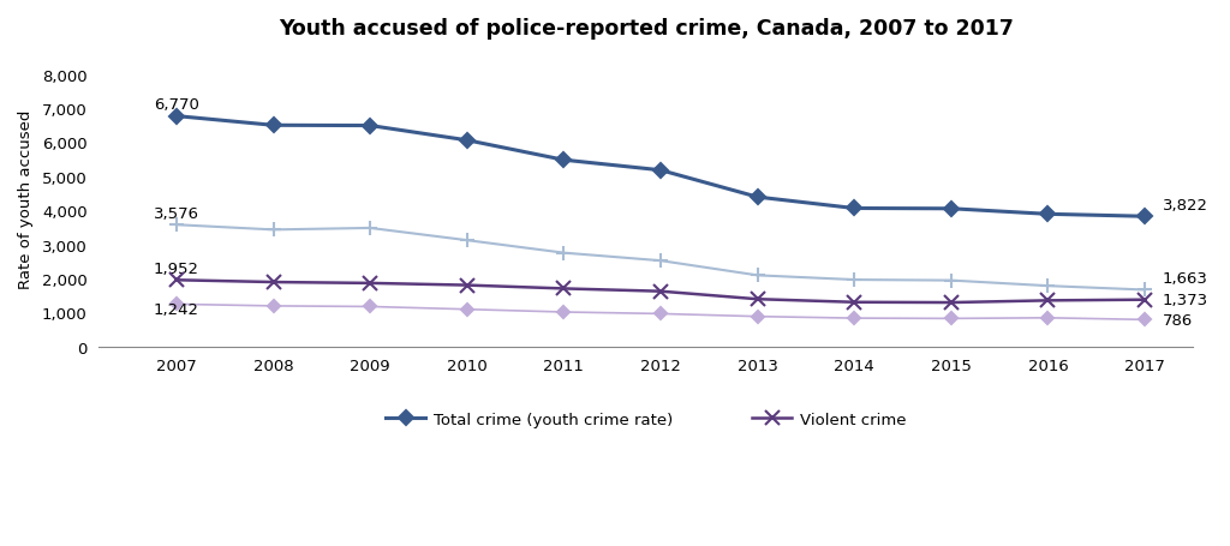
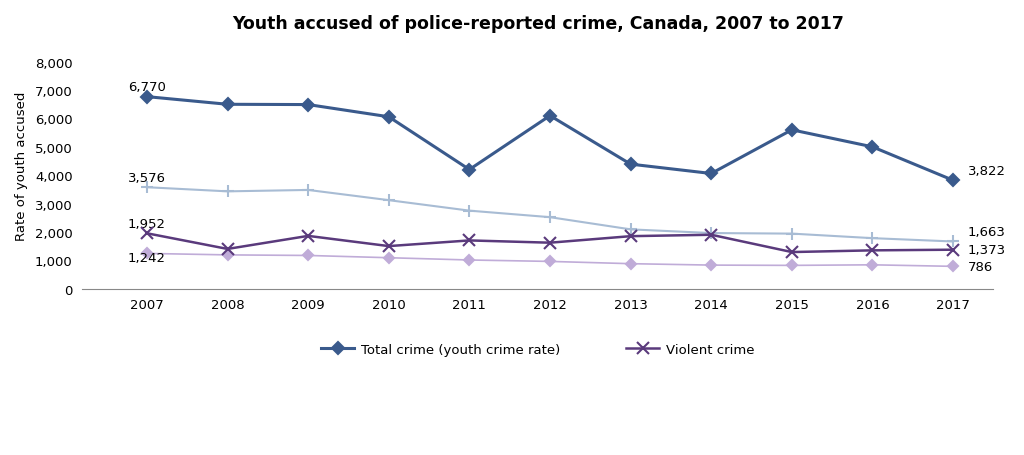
Violent crime/2008: 1,890 -> 1,400
Violent crime/2010: 1,800 -> 1,500
Total crime (youth crime rate)/2011: 5,480 -> 4,200
Total crime (youth crime rate)/2012: 5,180 -> 6,100
Violent crime/2013: 1,390 -> 1,850
Violent crime/2014: 1,300 -> 1,900
Total crime (youth crime rate)/2015: 4,050 -> 5,600
Total crime (youth crime rate)/2016: 3,890 -> 5,000
